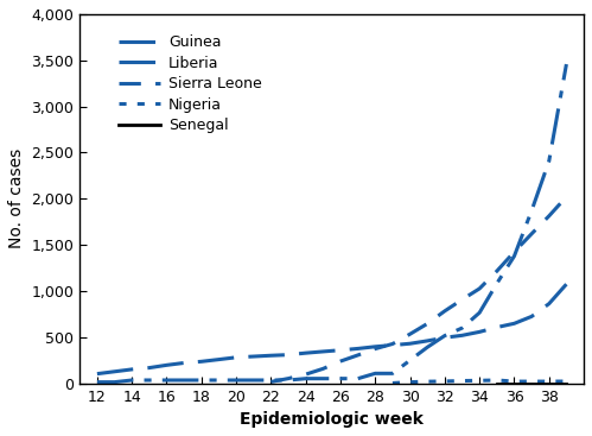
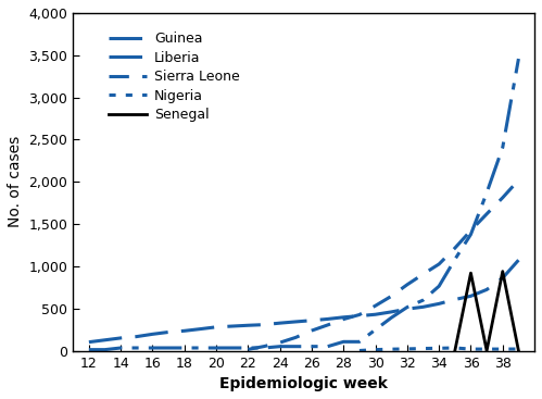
Senegal/36: 0 -> 920
Senegal/38: 0 -> 940
